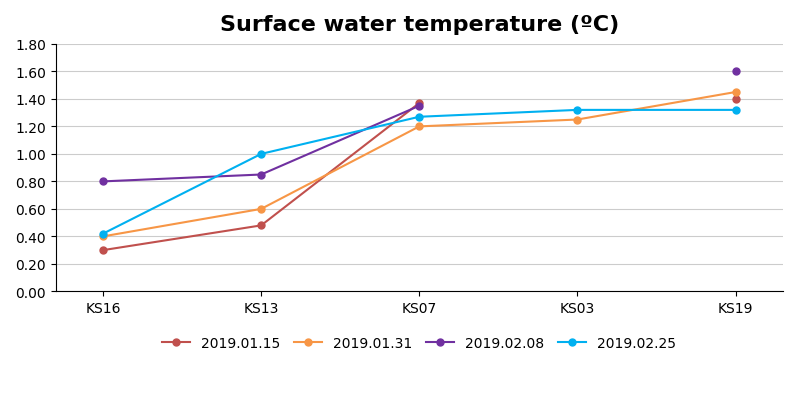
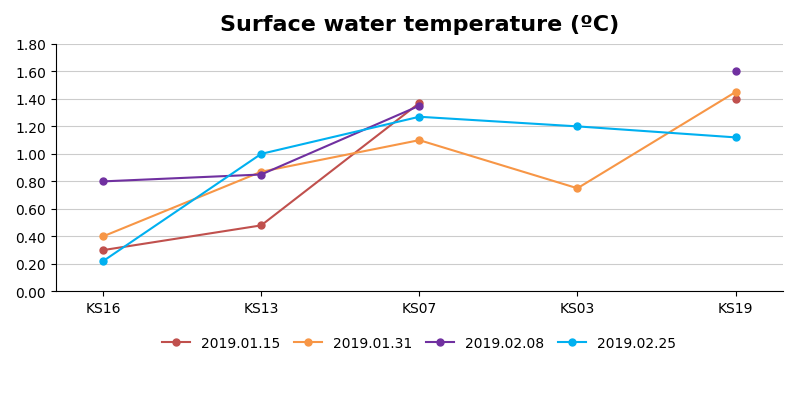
2019.02.25/KS16: 0.42 -> 0.22
2019.01.31/KS13: 0.60 -> 0.87
2019.01.31/KS07: 1.20 -> 1.10
2019.01.31/KS03: 1.25 -> 0.75
2019.02.25/KS03: 1.32 -> 1.20
2019.02.25/KS19: 1.32 -> 1.12
